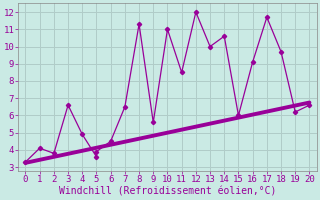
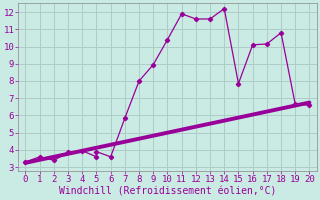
1: 4.1 -> 3.6
2: 3.8 -> 3.4
3: 6.6 -> 3.9
4: 4.9 -> 4.0
6: 4.5 -> 3.6
7: 6.5 -> 5.8
8: 11.3 -> 8.0
9: 5.6 -> 8.9
10: 11.0 -> 10.4
11: 8.5 -> 11.9
12: 12.0 -> 11.6
13: 10.0 -> 11.6
14: 10.6 -> 12.2
15: 6.0 -> 7.8
16: 9.1 -> 10.1
17: 11.7 -> 10.2
18: 9.7 -> 10.8
19: 6.2 -> 6.7
